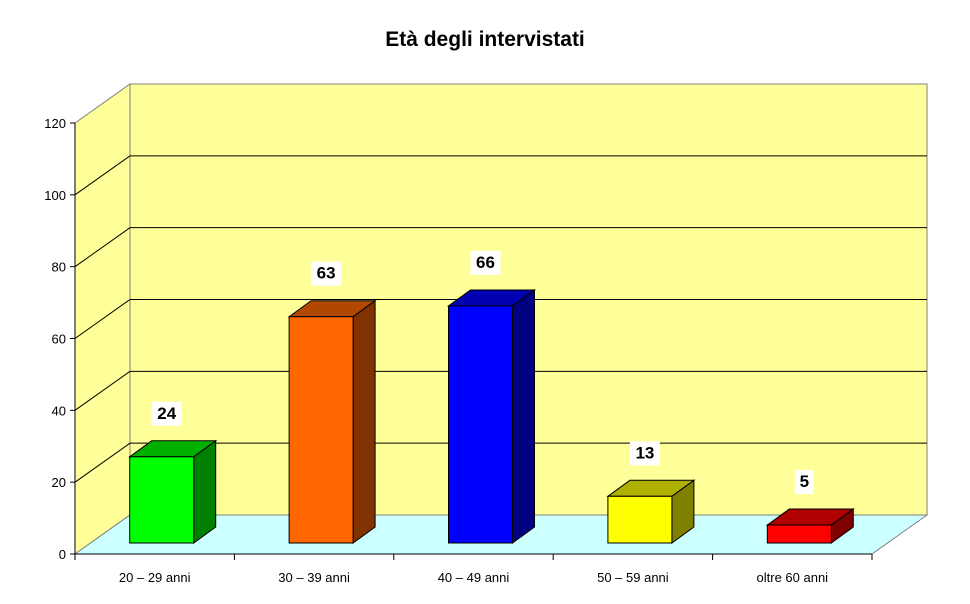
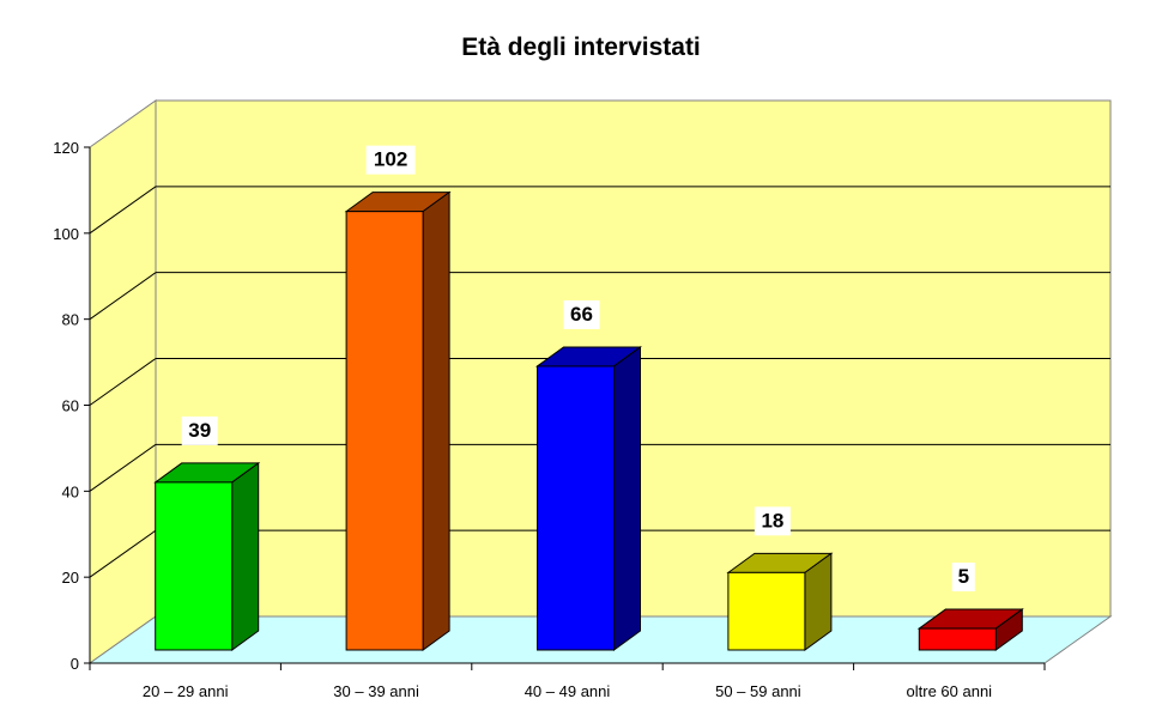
20 – 29 anni: 24 -> 39
30 – 39 anni: 63 -> 102
50 – 59 anni: 13 -> 18
